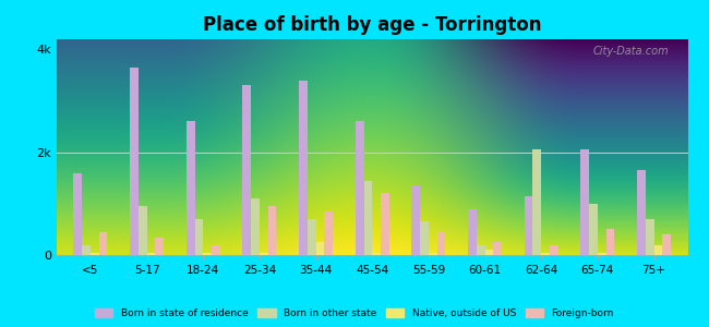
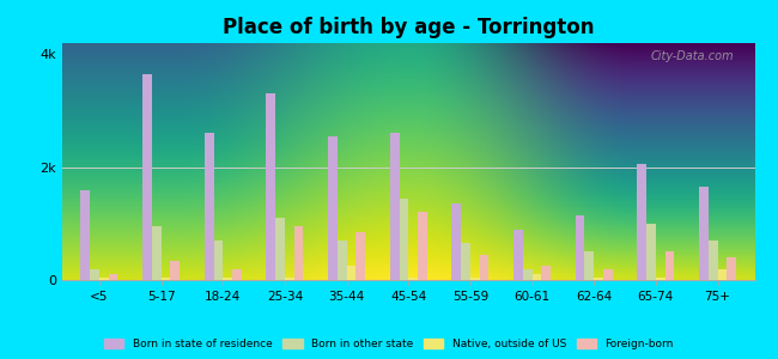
Foreign-born/<5: 0.45k -> 0.10k
Born in state of residence/35-44: 3.40k -> 2.55k
Born in other state/62-64: 2.05k -> 0.50k
